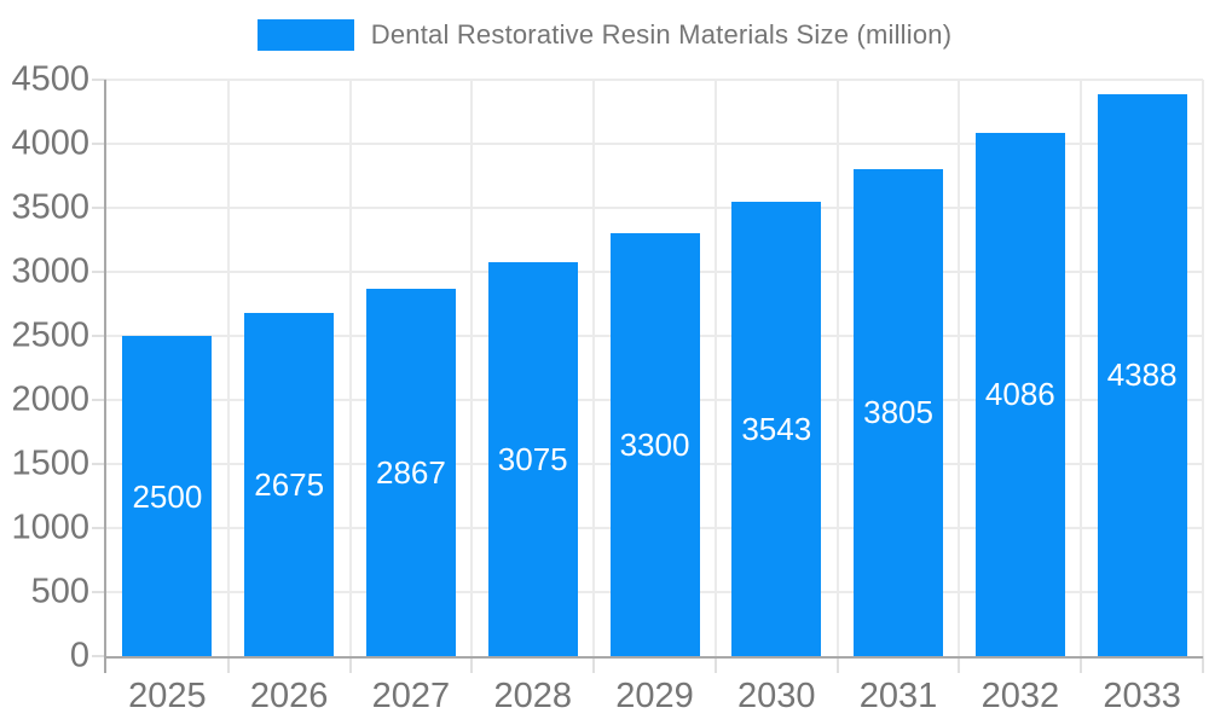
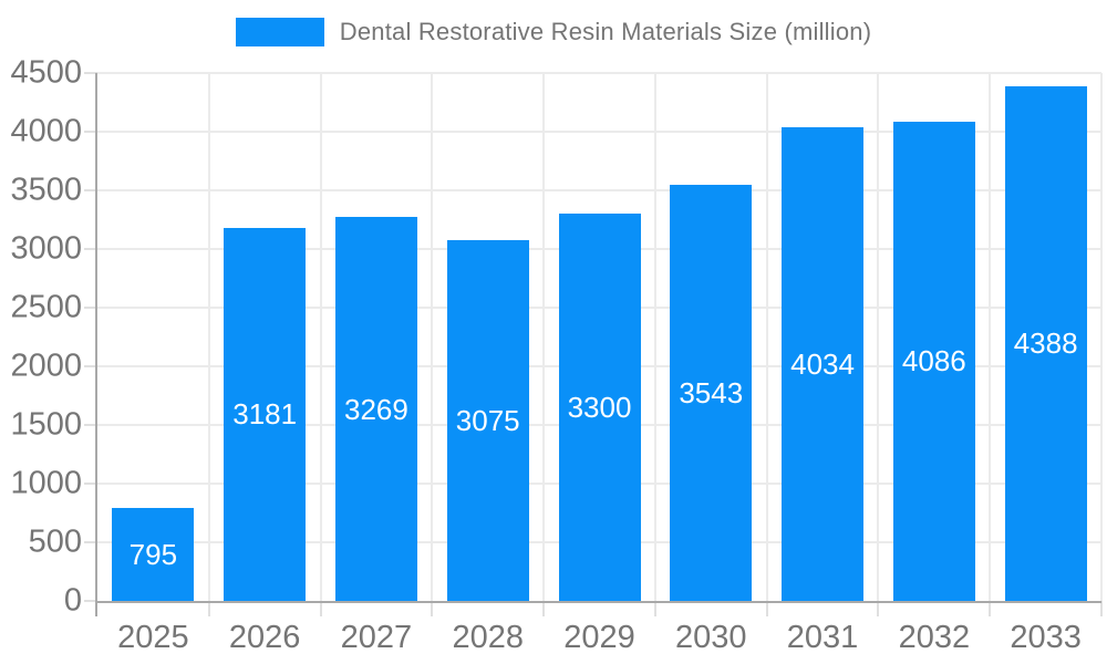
2025: 2500 -> 795
2026: 2675 -> 3181
2027: 2867 -> 3269
2031: 3805 -> 4034
